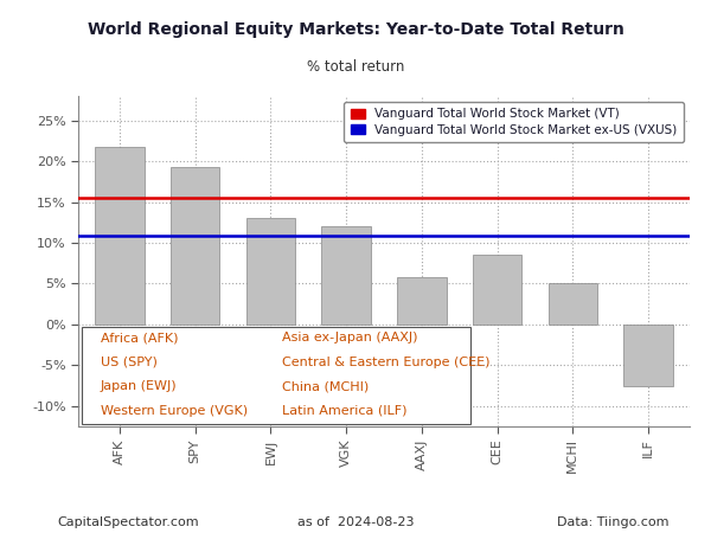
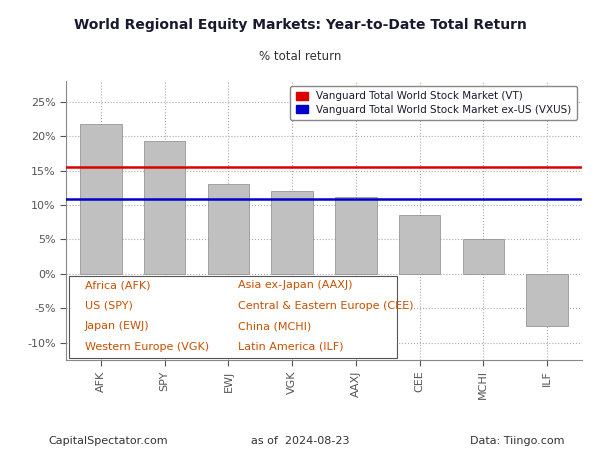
AAXJ: 5.8% -> 11.1%
